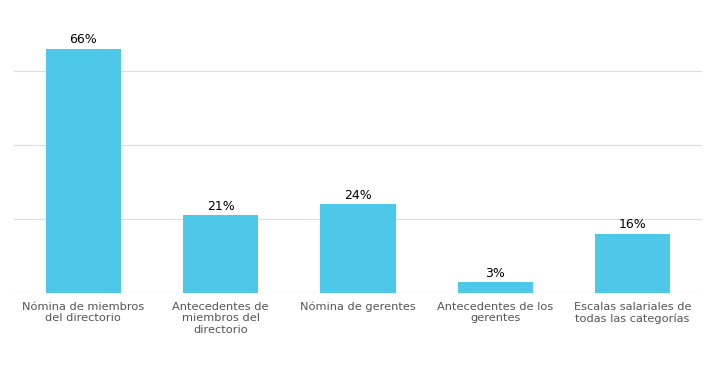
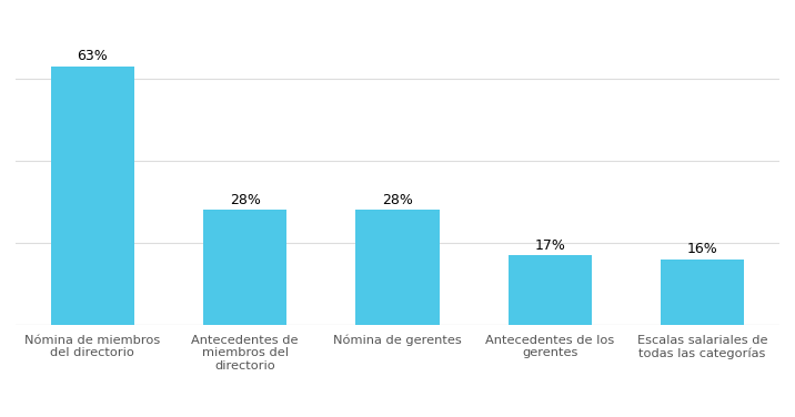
Nómina de miembros del directorio: 66% -> 63%
Antecedentes de miembros del directorio: 21% -> 28%
Nómina de gerentes: 24% -> 28%
Antecedentes de los gerentes: 3% -> 17%
